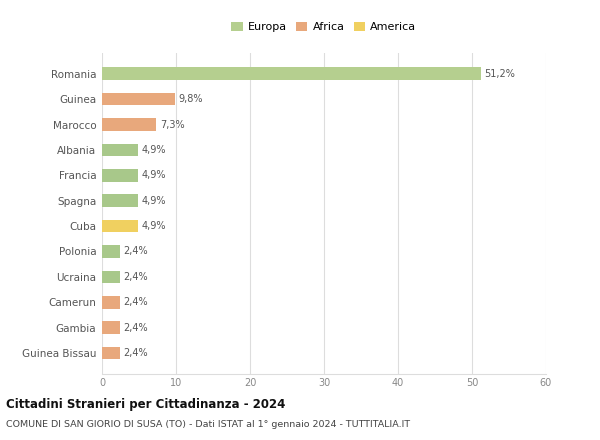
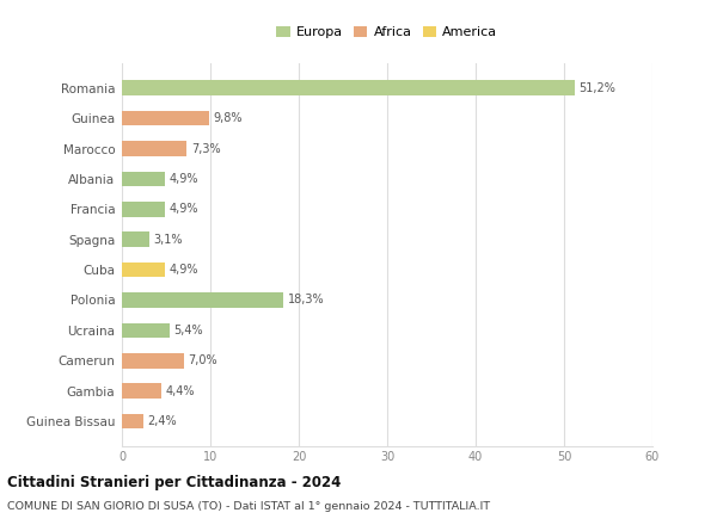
Spagna: 4,9% -> 3,1%
Polonia: 2,4% -> 18,3%
Ucraina: 2,4% -> 5,4%
Camerun: 2,4% -> 7,0%
Gambia: 2,4% -> 4,4%
